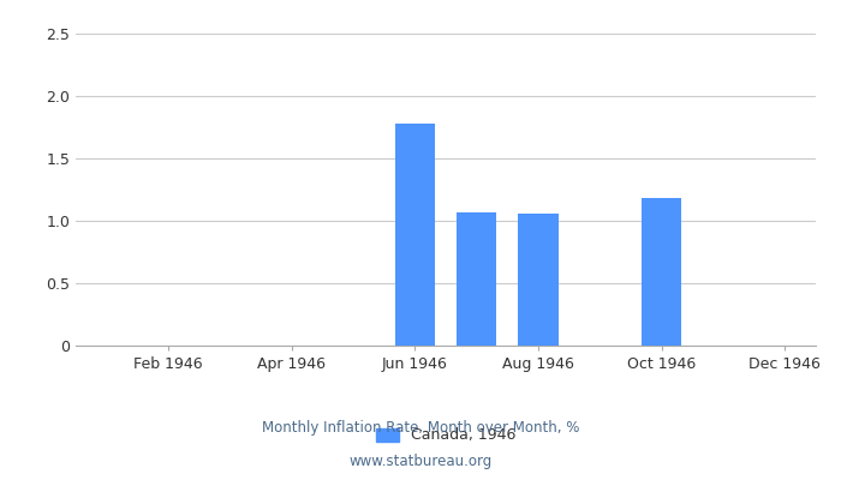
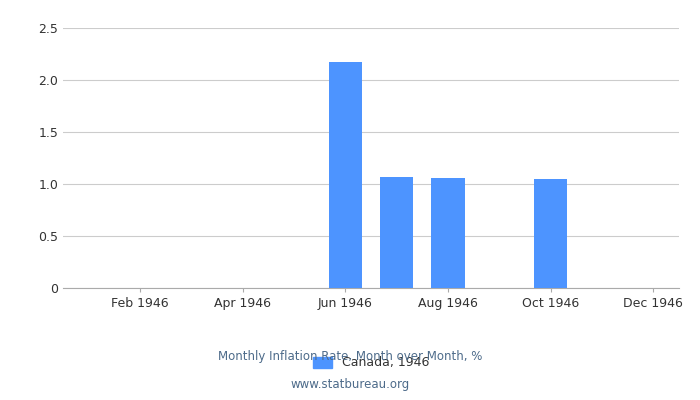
Jun 1946: 1.78 -> 2.17
Oct 1946: 1.18 -> 1.05
